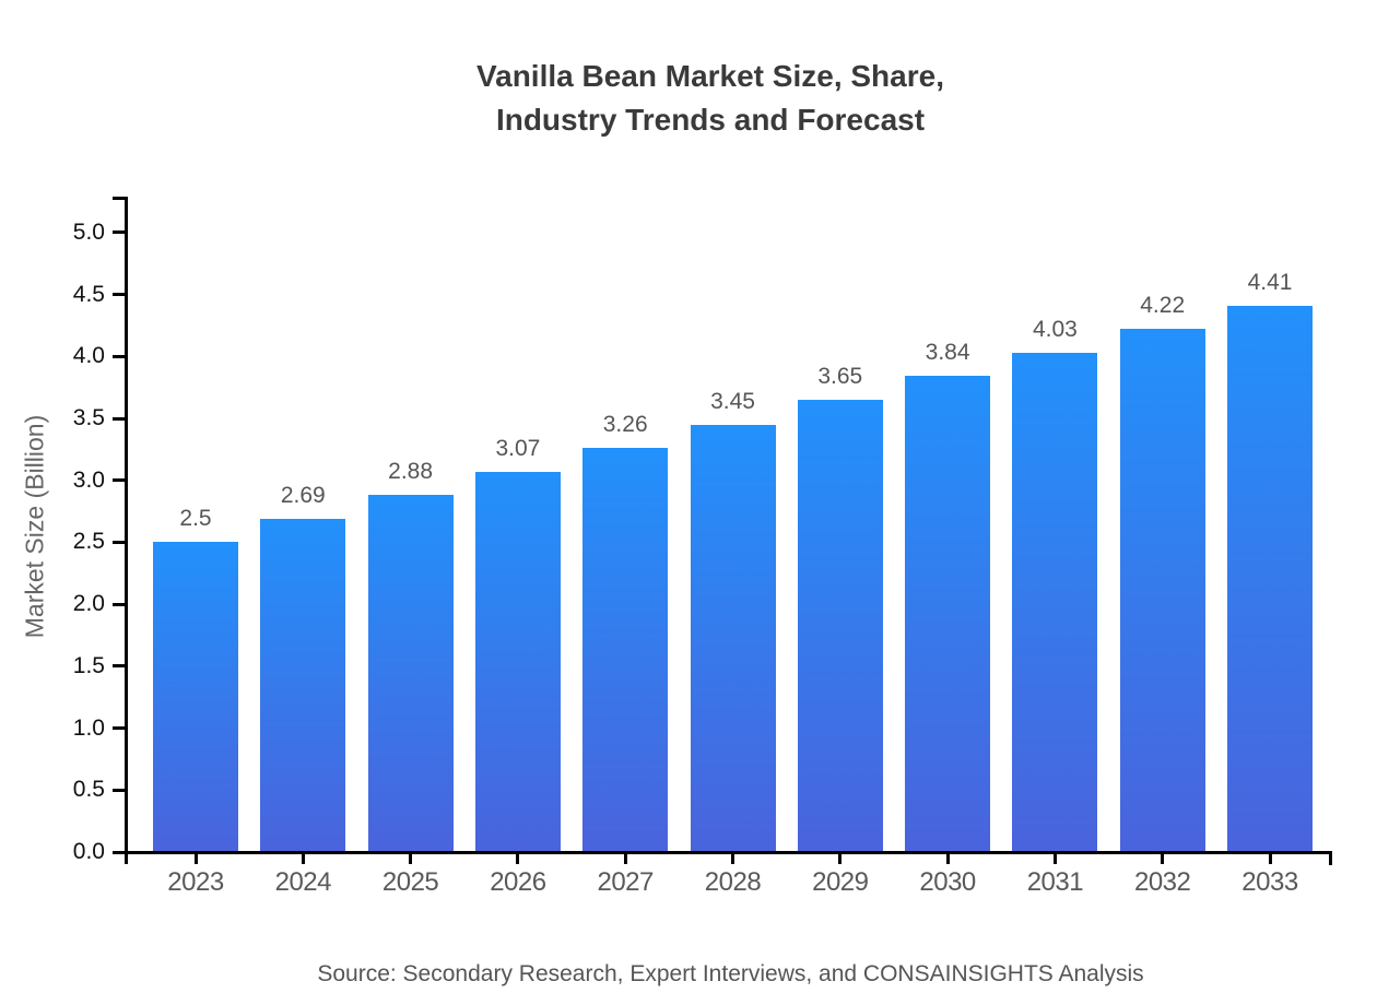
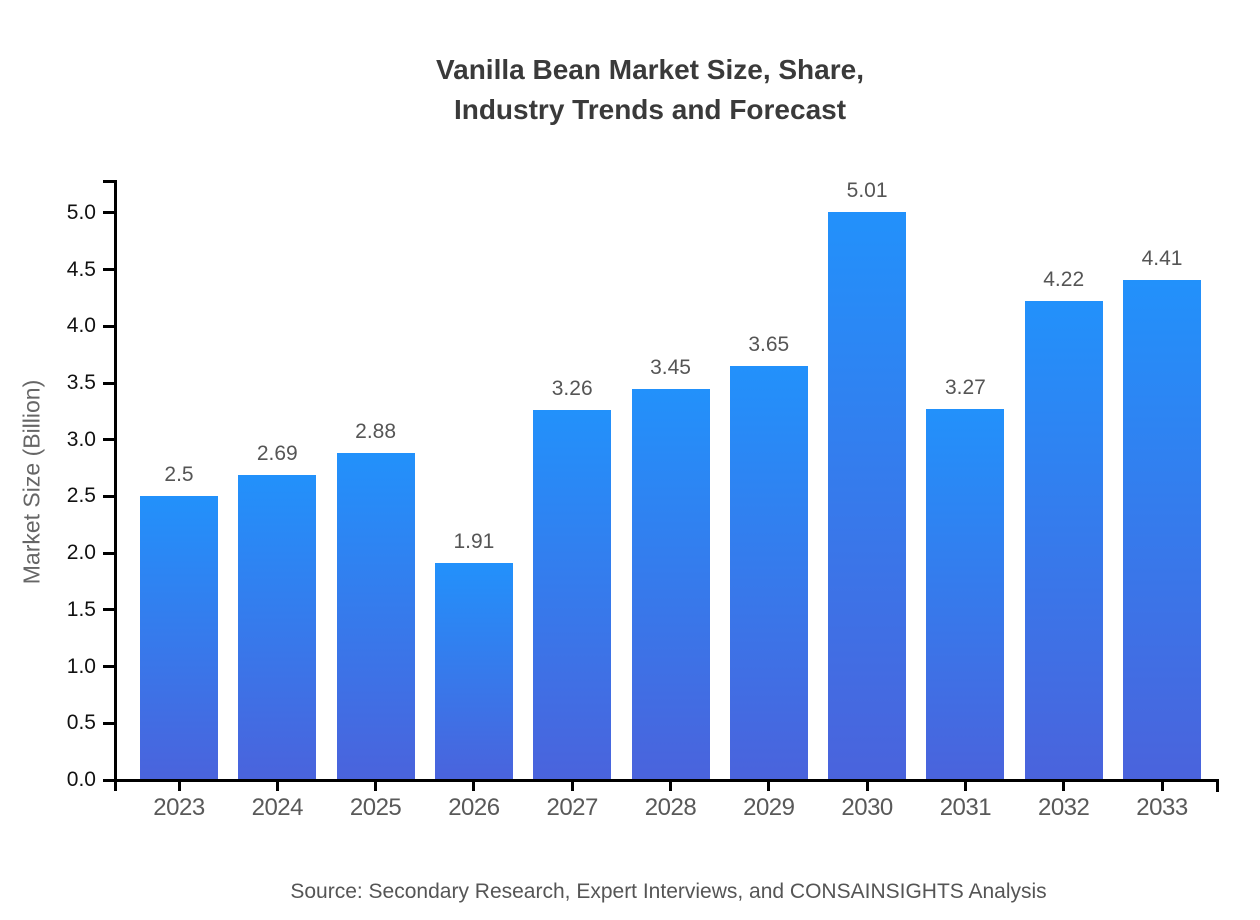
2026: 3.07 -> 1.91
2030: 3.84 -> 5.01
2031: 4.03 -> 3.27
